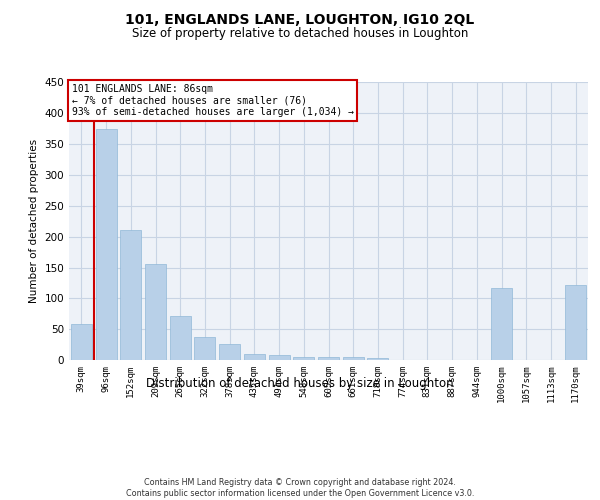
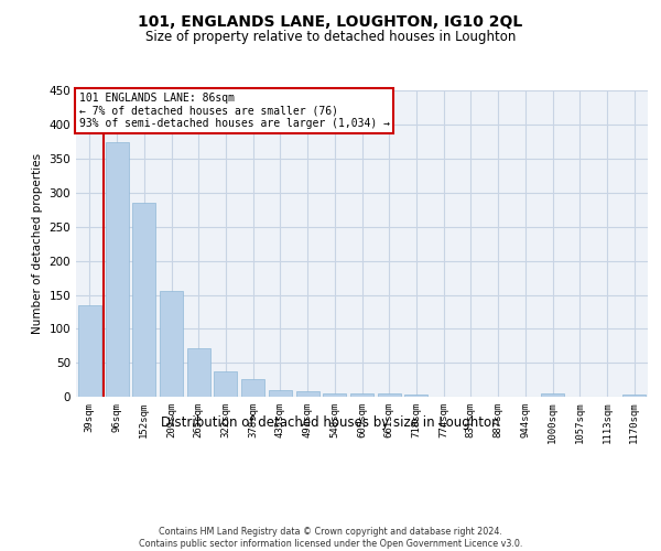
39sqm: 58 -> 135
152sqm: 210 -> 285
1000sqm: 116 -> 5
1170sqm: 122 -> 4
